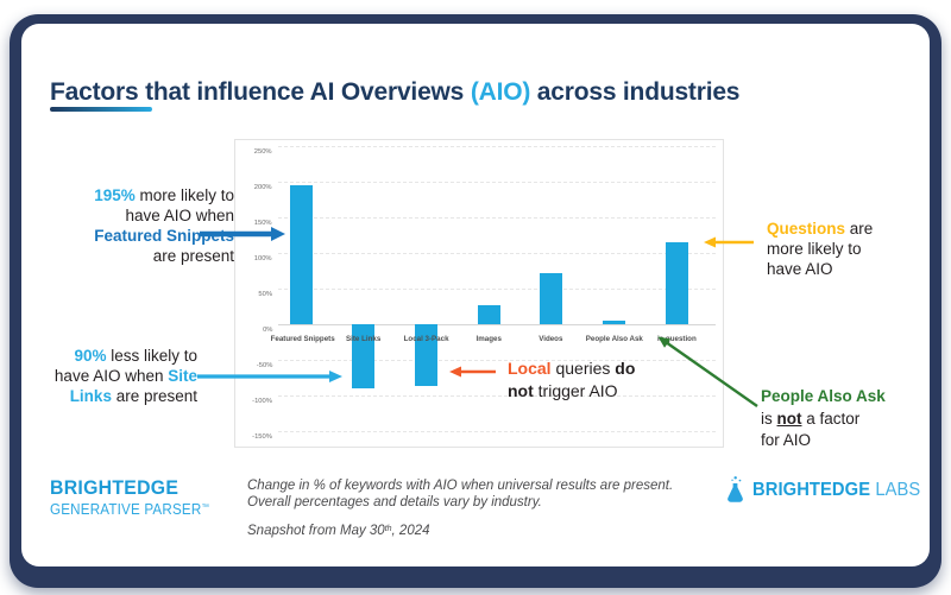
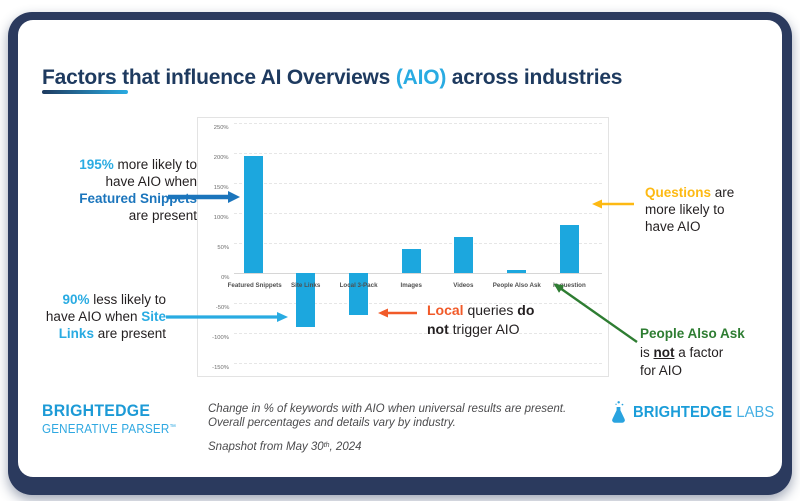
Local 3-Pack: -90% -> -70%
Images: 30% -> 40%
Videos: 70% -> 60%
is question: 120% -> 80%
